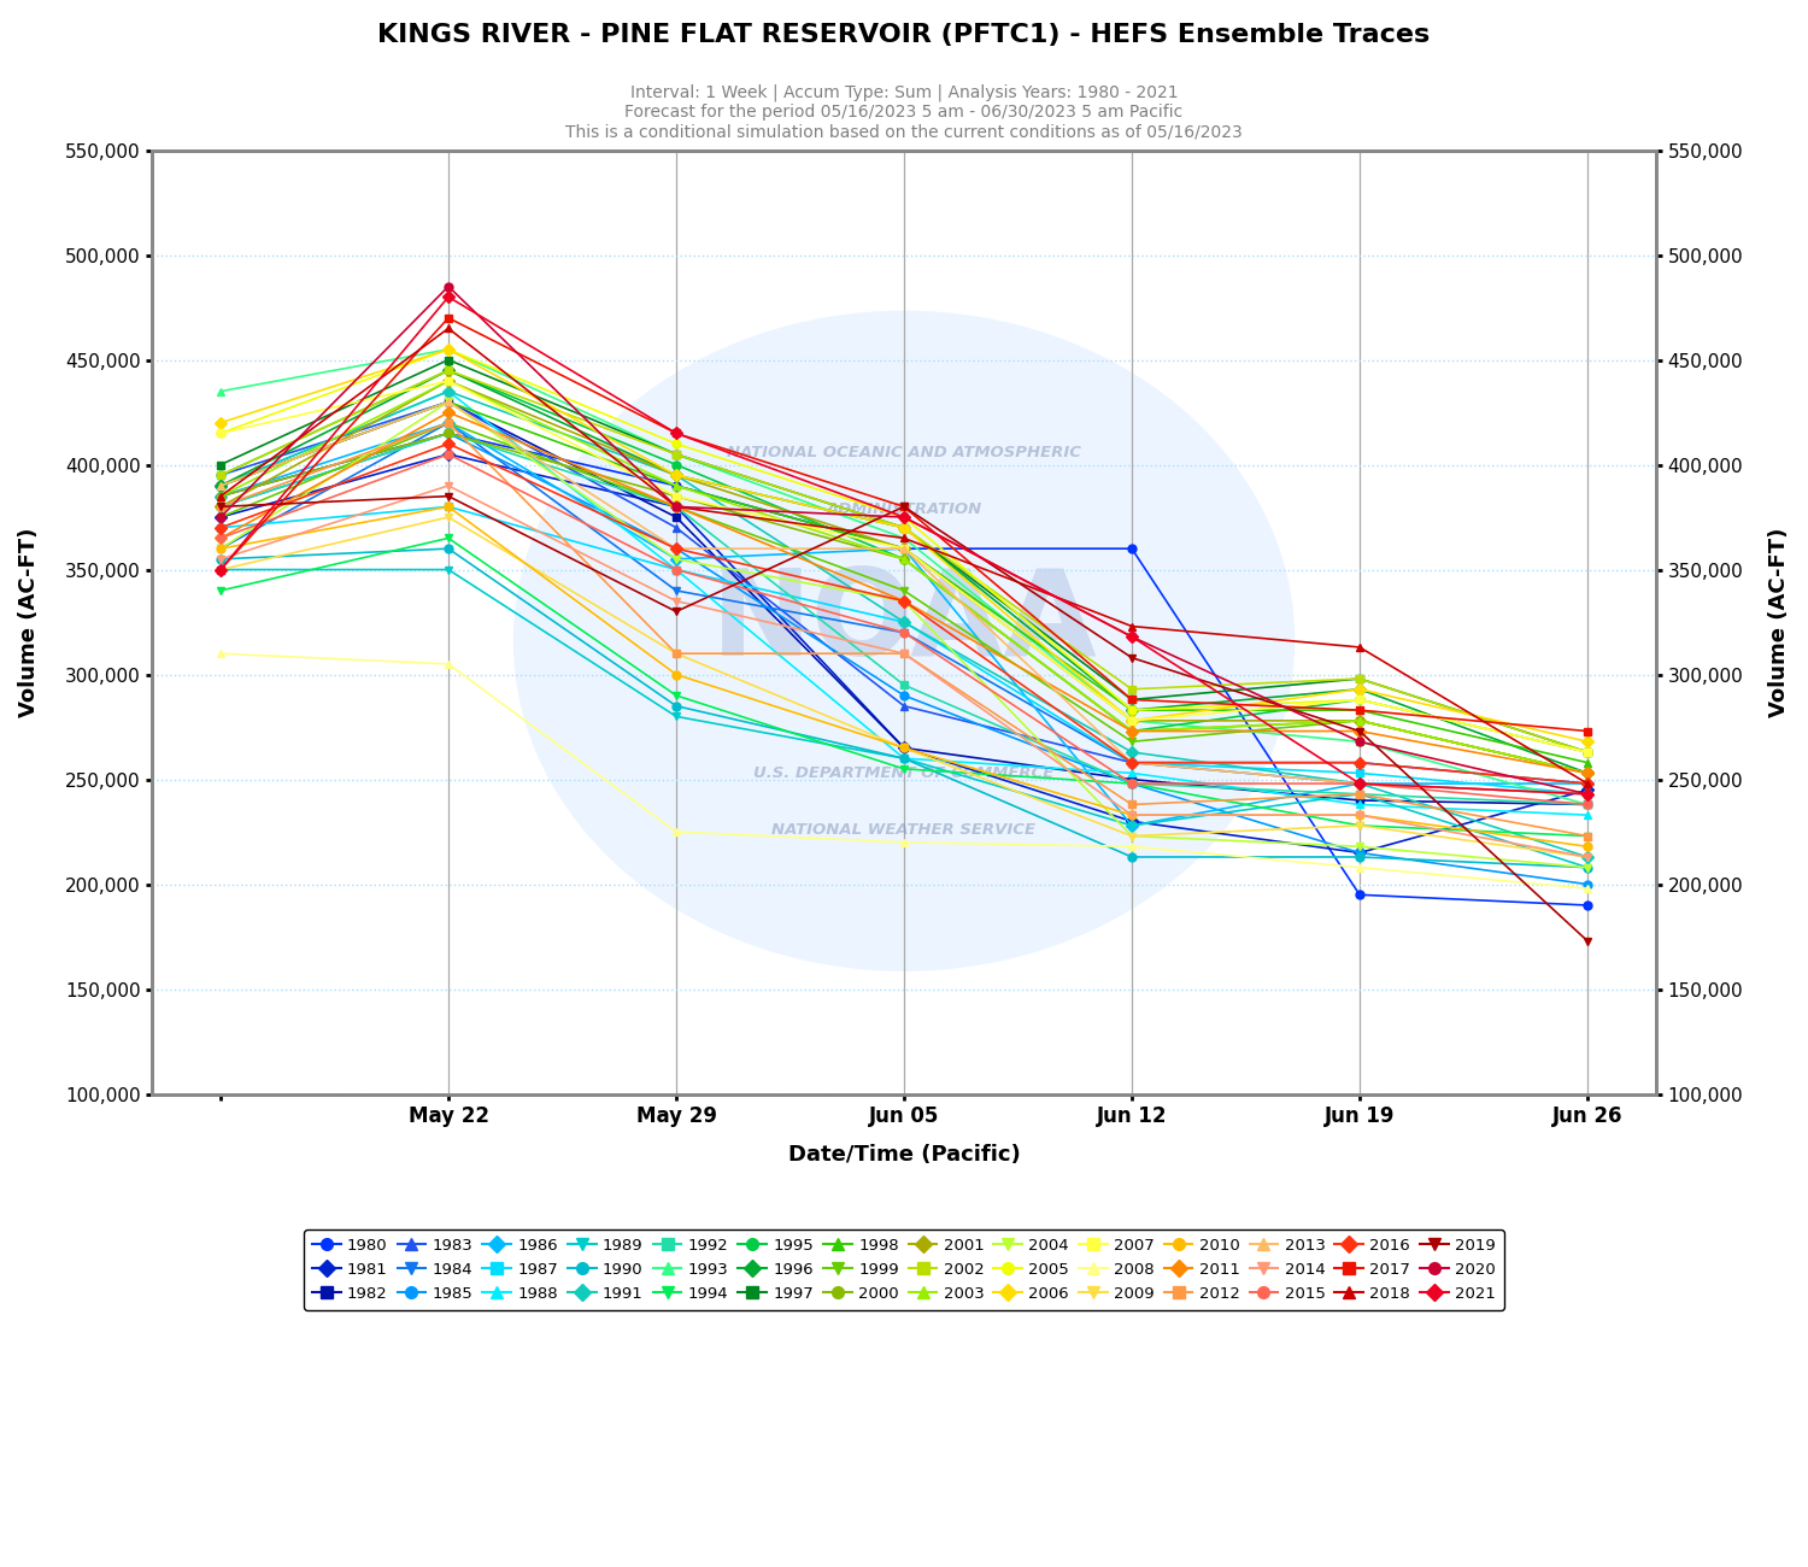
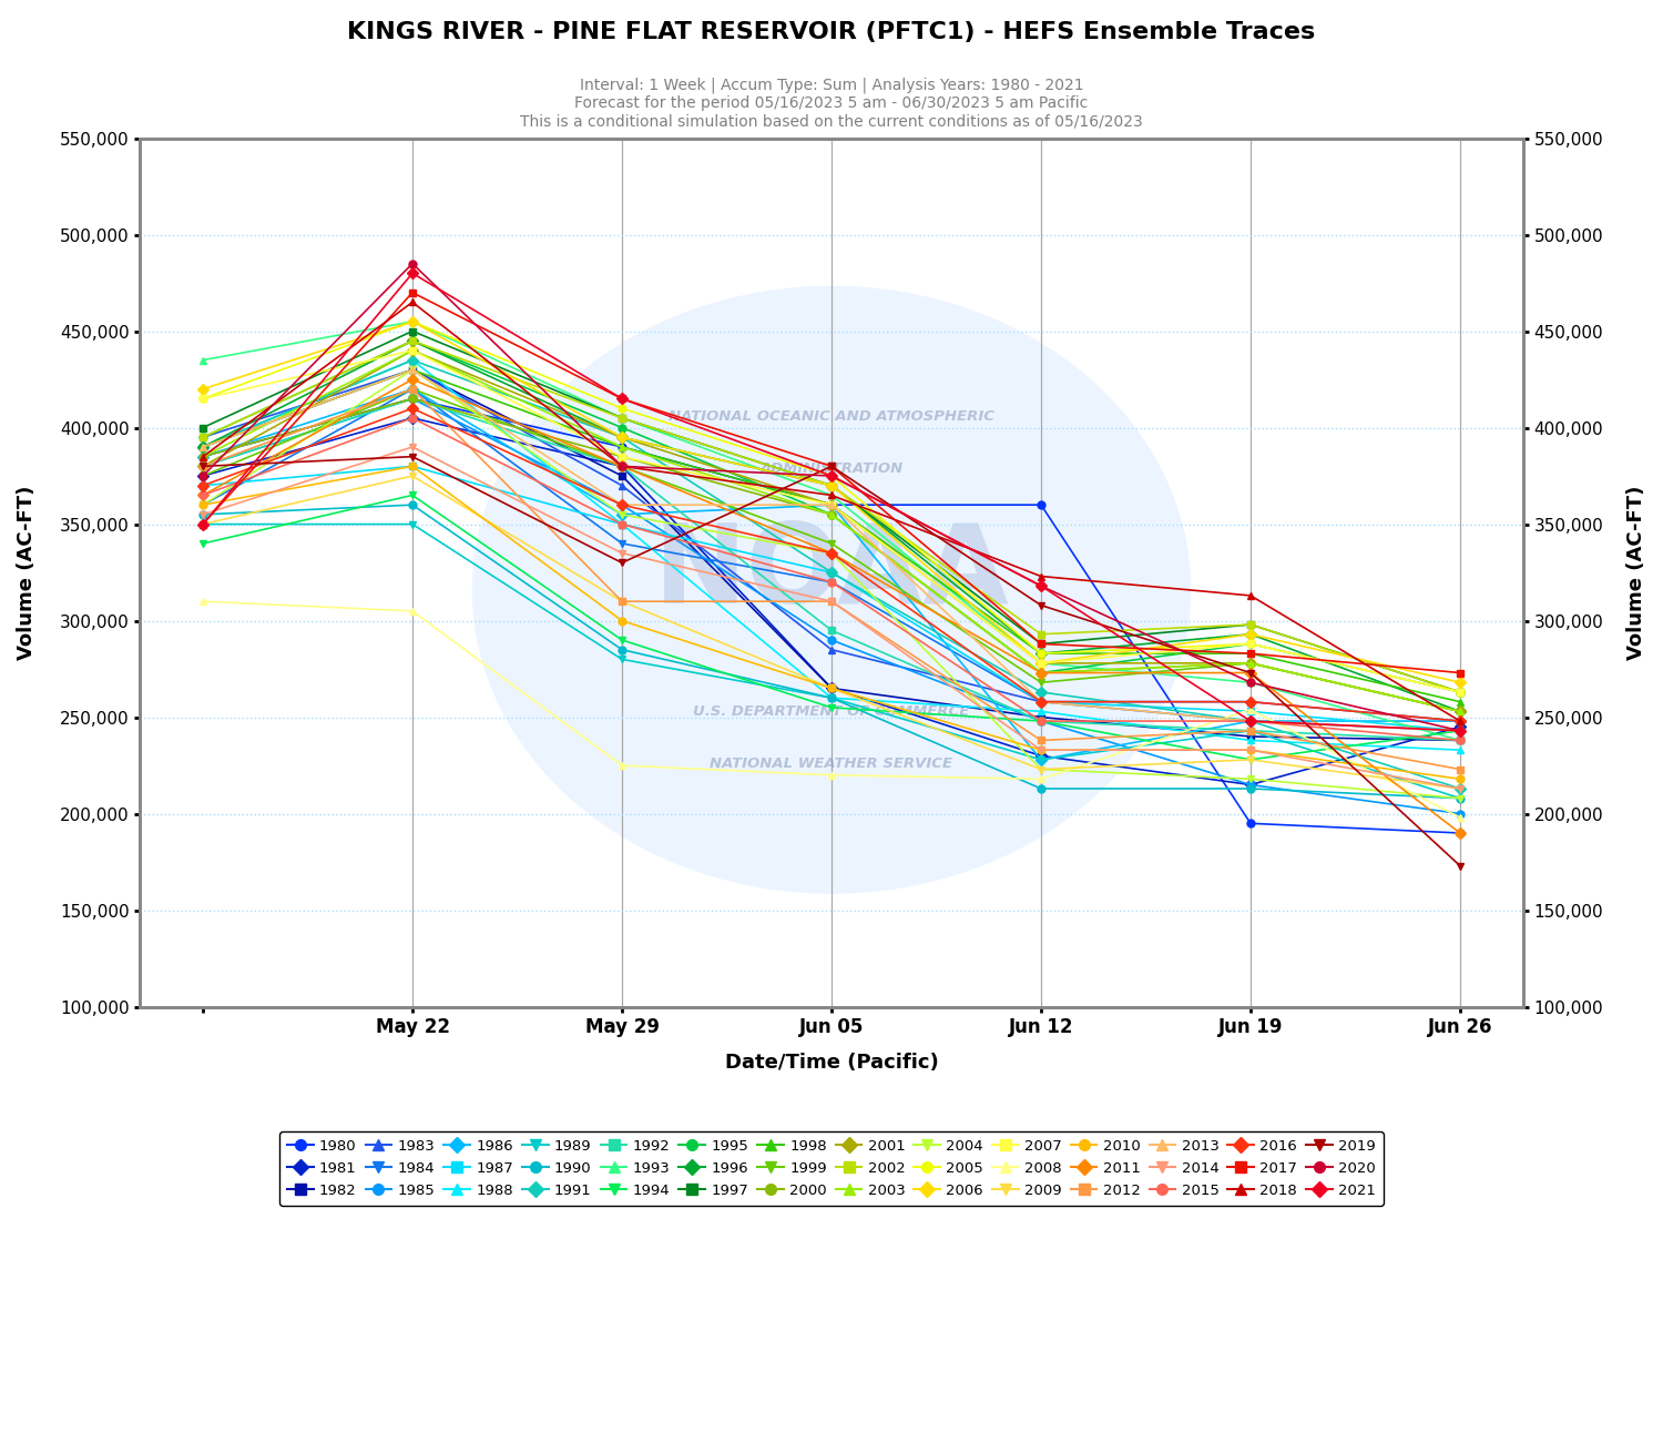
2008/Jun 19: 208,000 -> 254,000
1994/Jun 26: 223,000 -> 243,000
2011/Jun 26: 253,000 -> 190,000
